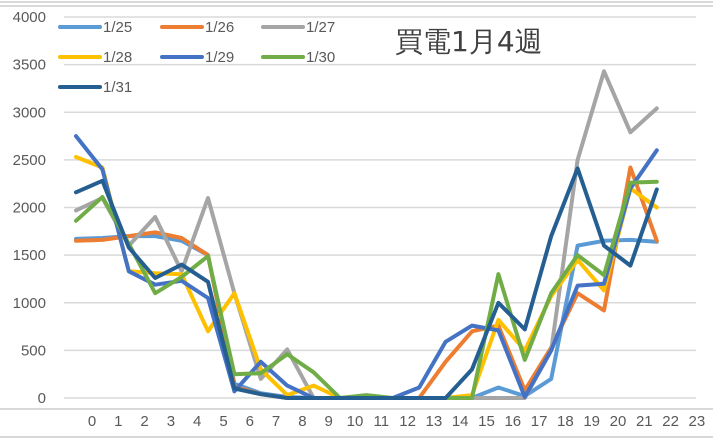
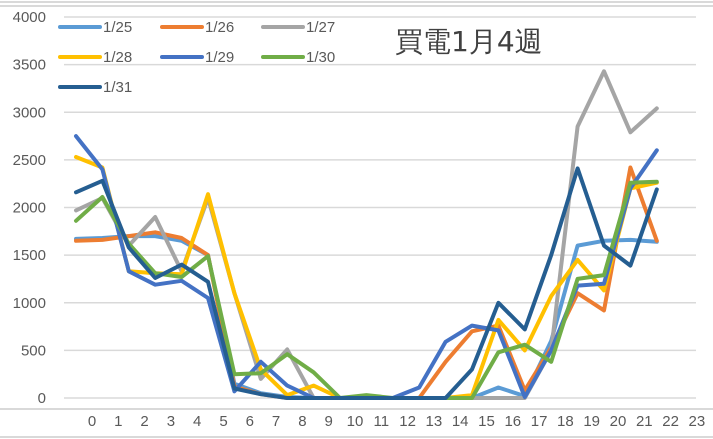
1/30/3: 1100 -> 1300
1/28/5: 700 -> 2100
1/30/16: 1300 -> 500
1/30/17: 400 -> 600
1/25/18: 200 -> 600
1/30/18: 1100 -> 400
1/31/18: 1700 -> 1500
1/27/19: 2500 -> 2800
1/30/19: 1500 -> 1200
1/28/22: 2000 -> 2300
